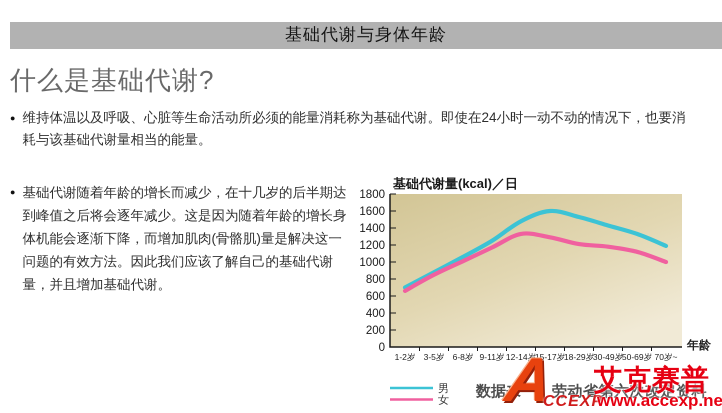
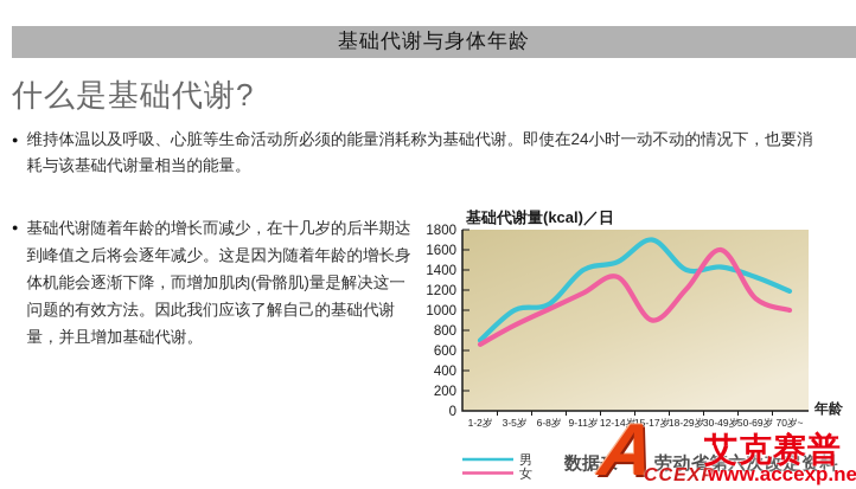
男/3-5岁: 900 -> 1000
男/9-11岁: 1200 -> 1400
男/15-17岁: 1600 -> 1700
女/15-17岁: 1300 -> 900
男/18-29岁: 1500 -> 1400
女/30-49岁: 1200 -> 1600
